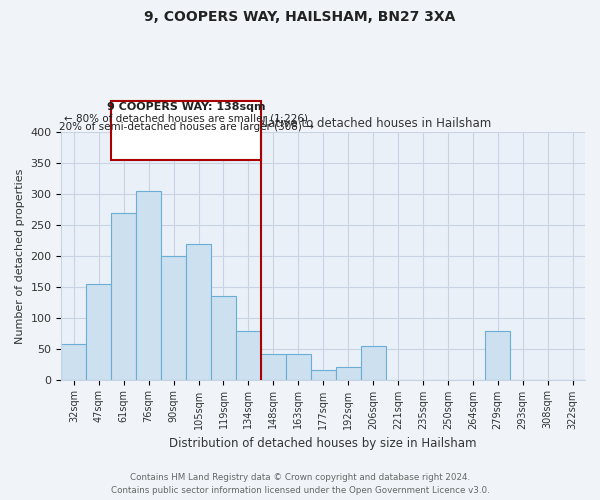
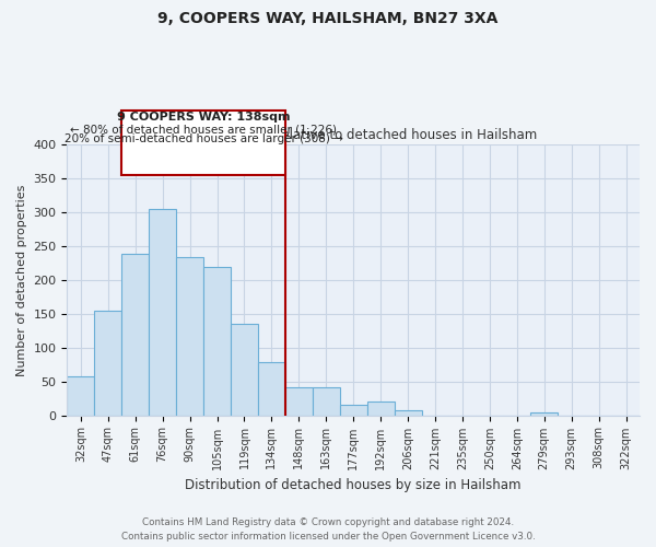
61sqm: 270 -> 238
90sqm: 200 -> 233
206sqm: 54 -> 7
279sqm: 78 -> 4
